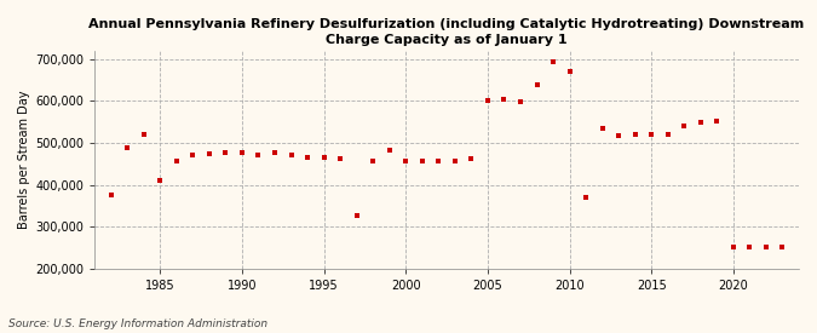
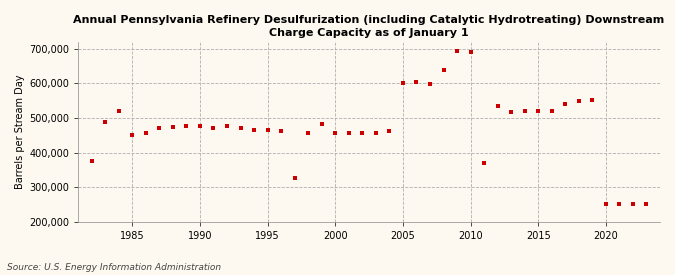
1985: 410,000 -> 450,000
2010: 670,000 -> 690,000
